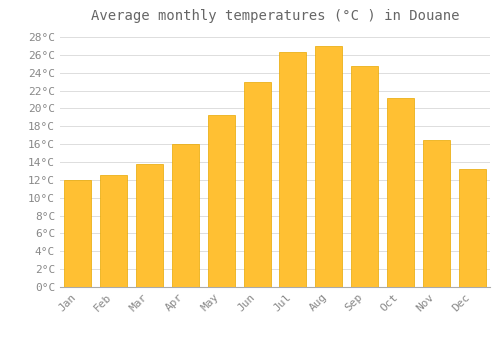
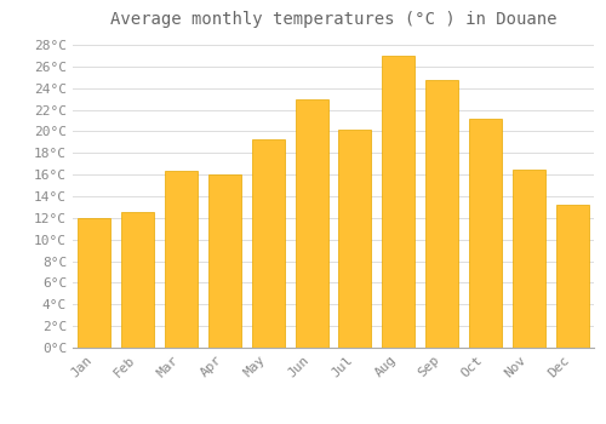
Mar: 13.8°C -> 16.4°C
Jul: 26.3°C -> 20.2°C
